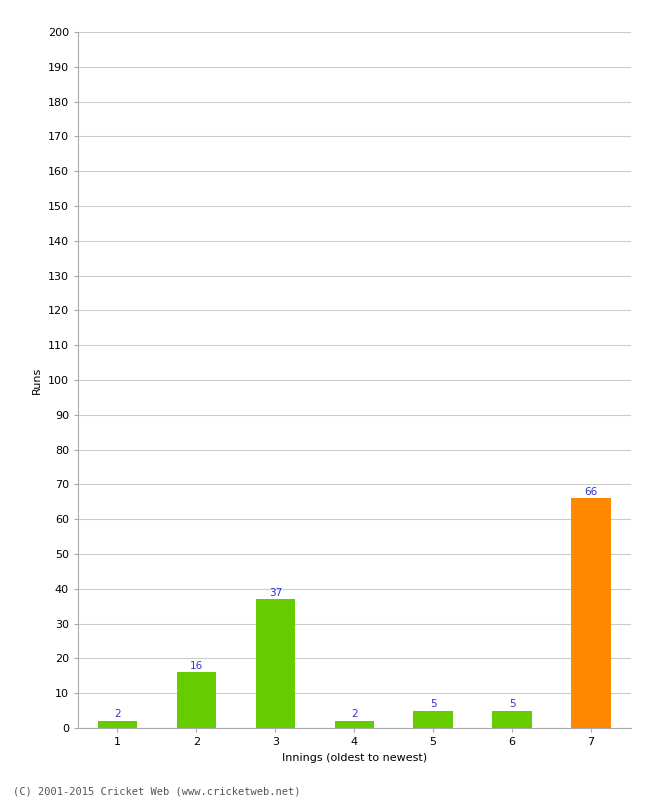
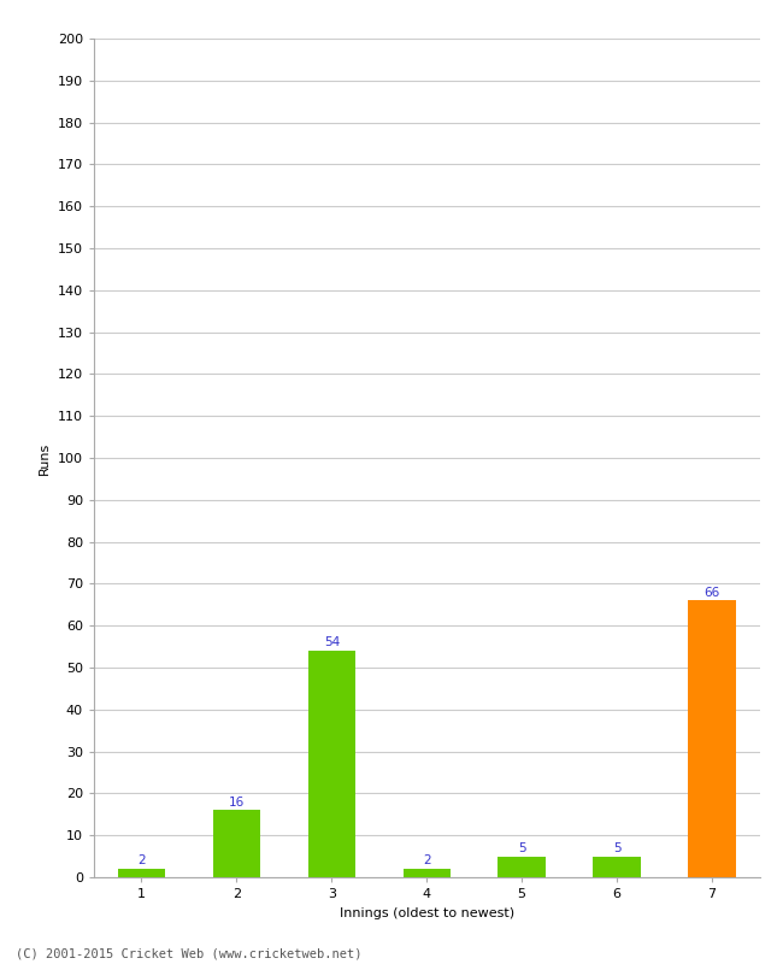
3: 37 -> 54
